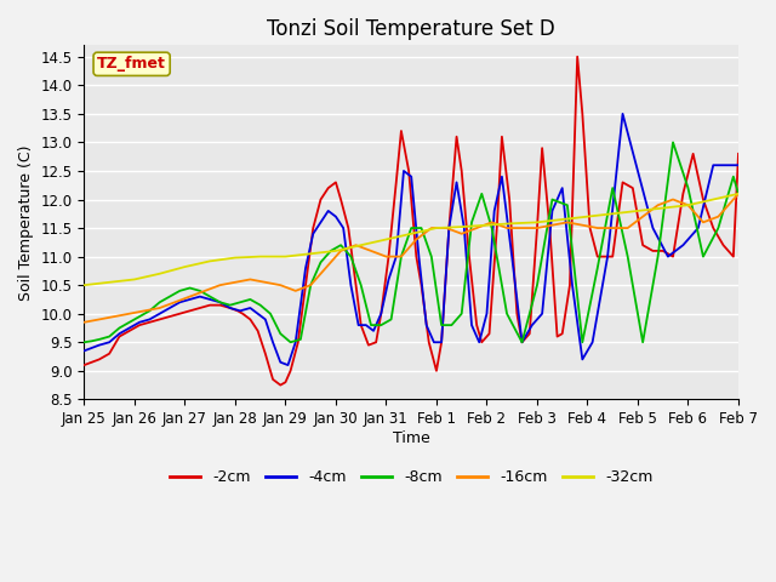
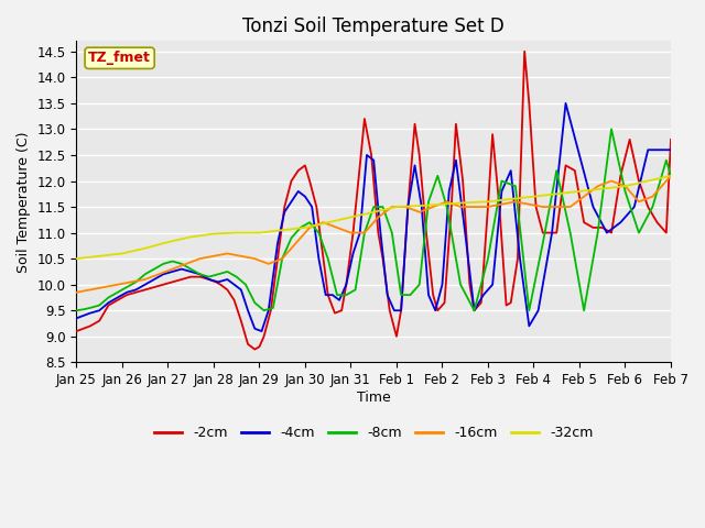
-8cm/Feb 6: 12.20 -> 11.80
